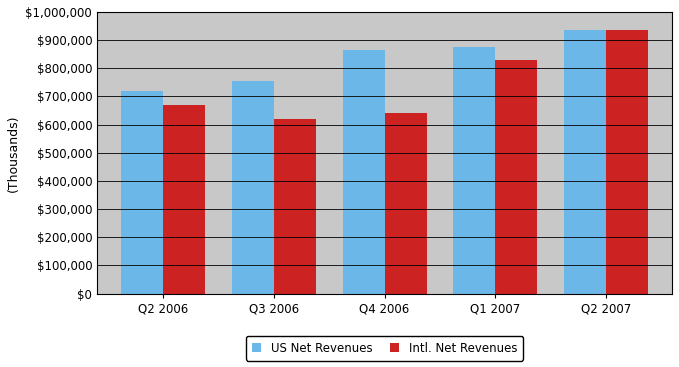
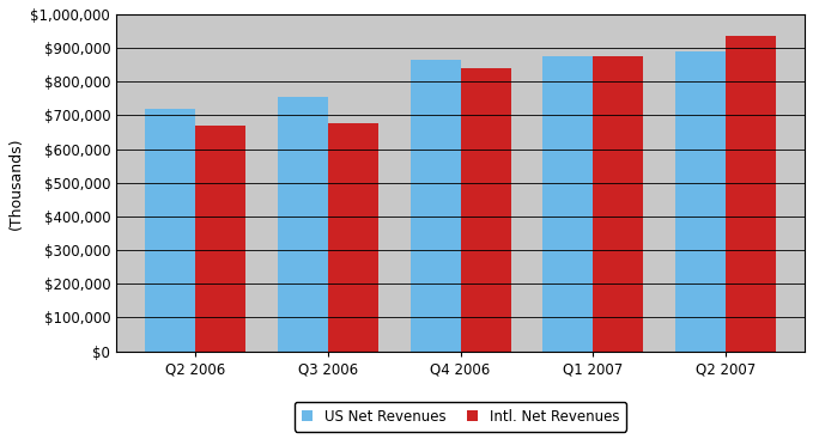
Intl. Net Revenues/Q3 2006: $620,000 -> $675,000
Intl. Net Revenues/Q4 2006: $640,000 -> $840,000
Intl. Net Revenues/Q1 2007: $830,000 -> $875,000
US Net Revenues/Q2 2007: $935,000 -> $890,000
